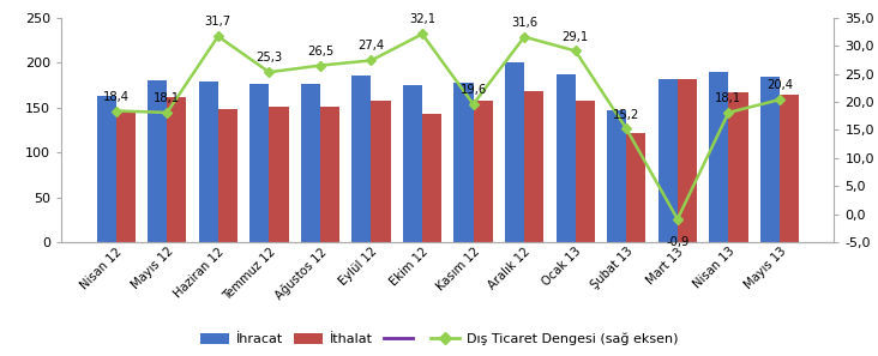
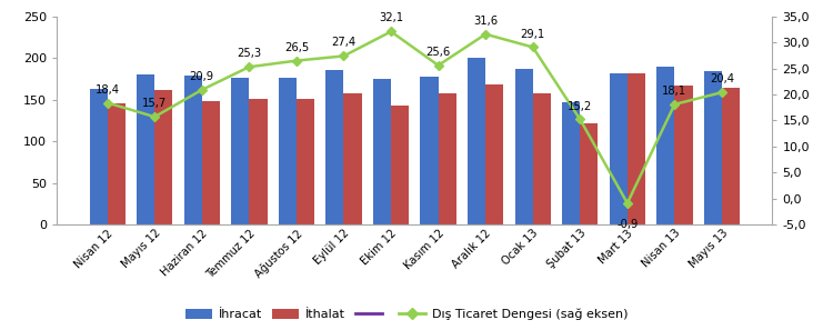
Dış Ticaret Dengesi (sağ eksen)/Mayıs 12: 18,1 -> 15,7
Dış Ticaret Dengesi (sağ eksen)/Haziran 12: 31,7 -> 20,9
Dış Ticaret Dengesi (sağ eksen)/Kasım 12: 19,6 -> 25,6
